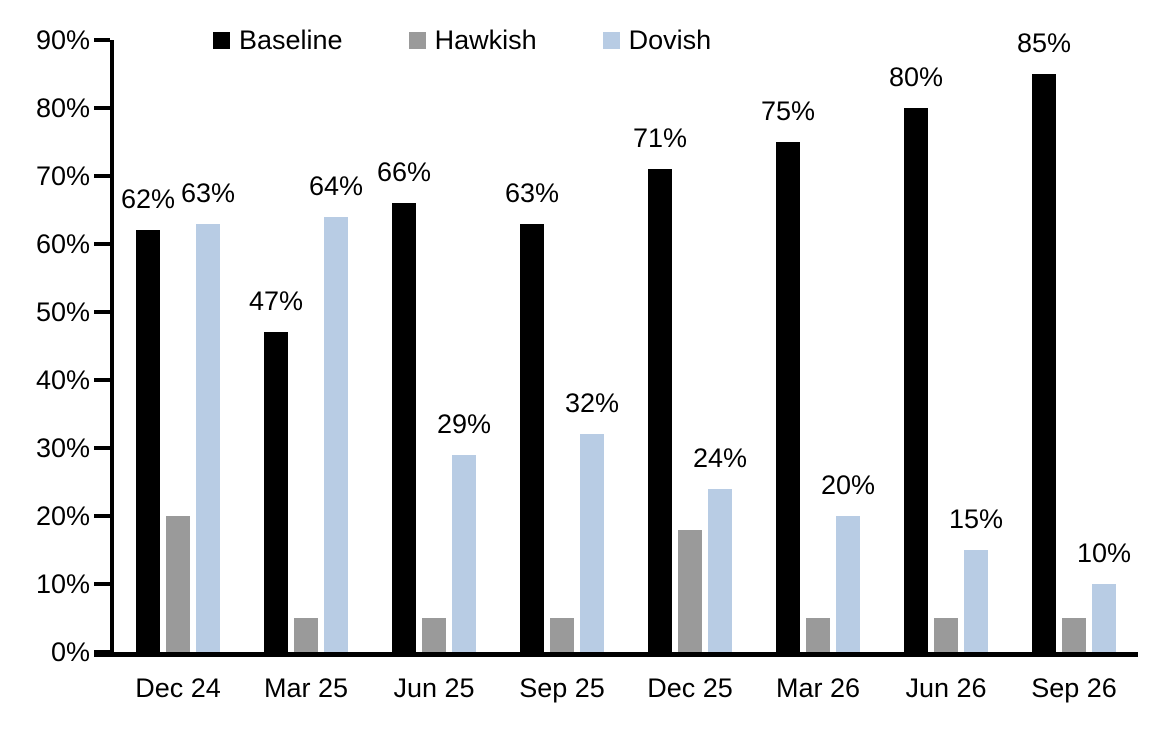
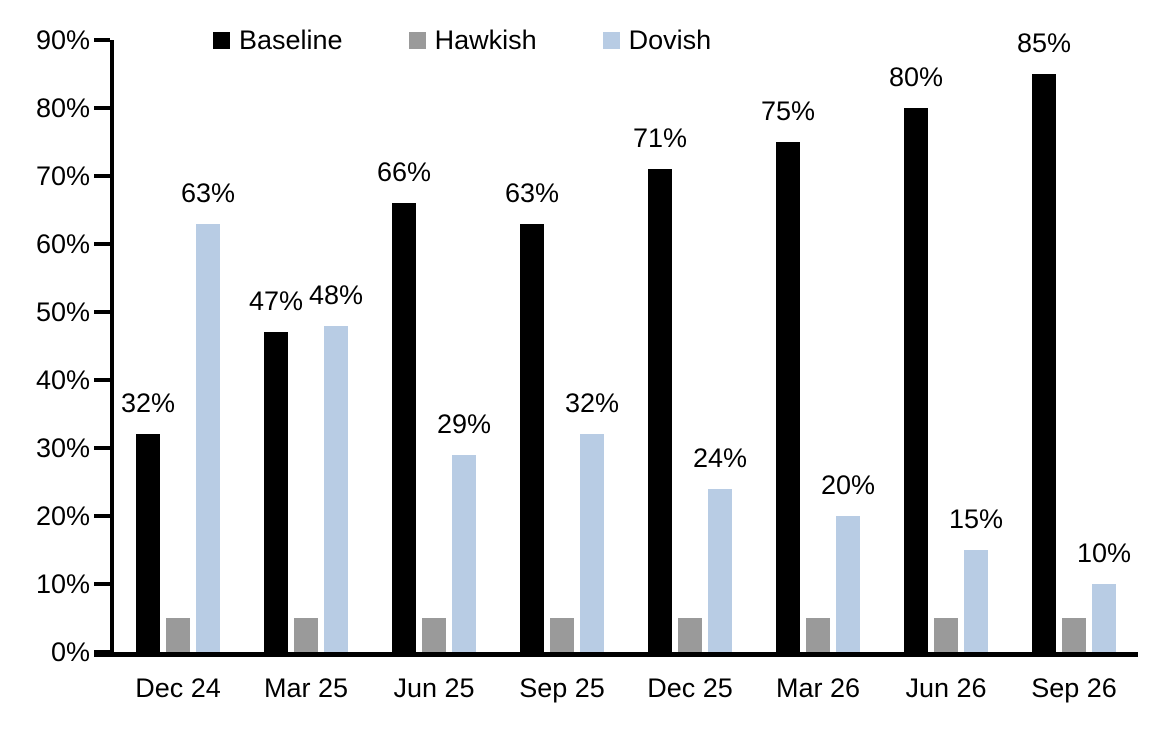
Baseline/Dec 24: 62% -> 32%
Hawkish/Dec 24: 20% -> 5%
Dovish/Mar 25: 64% -> 48%
Hawkish/Dec 25: 18% -> 5%
